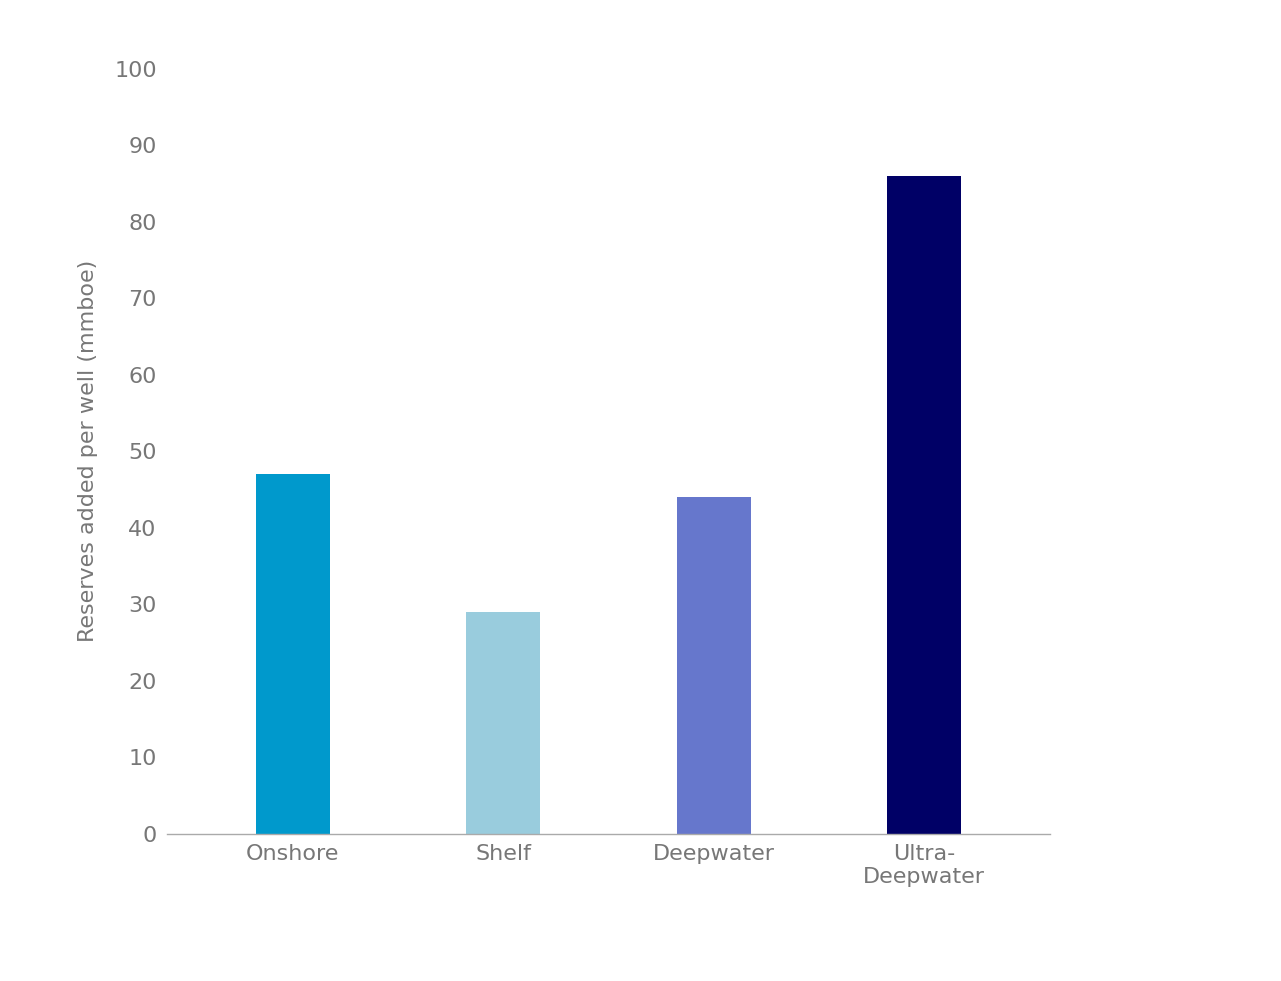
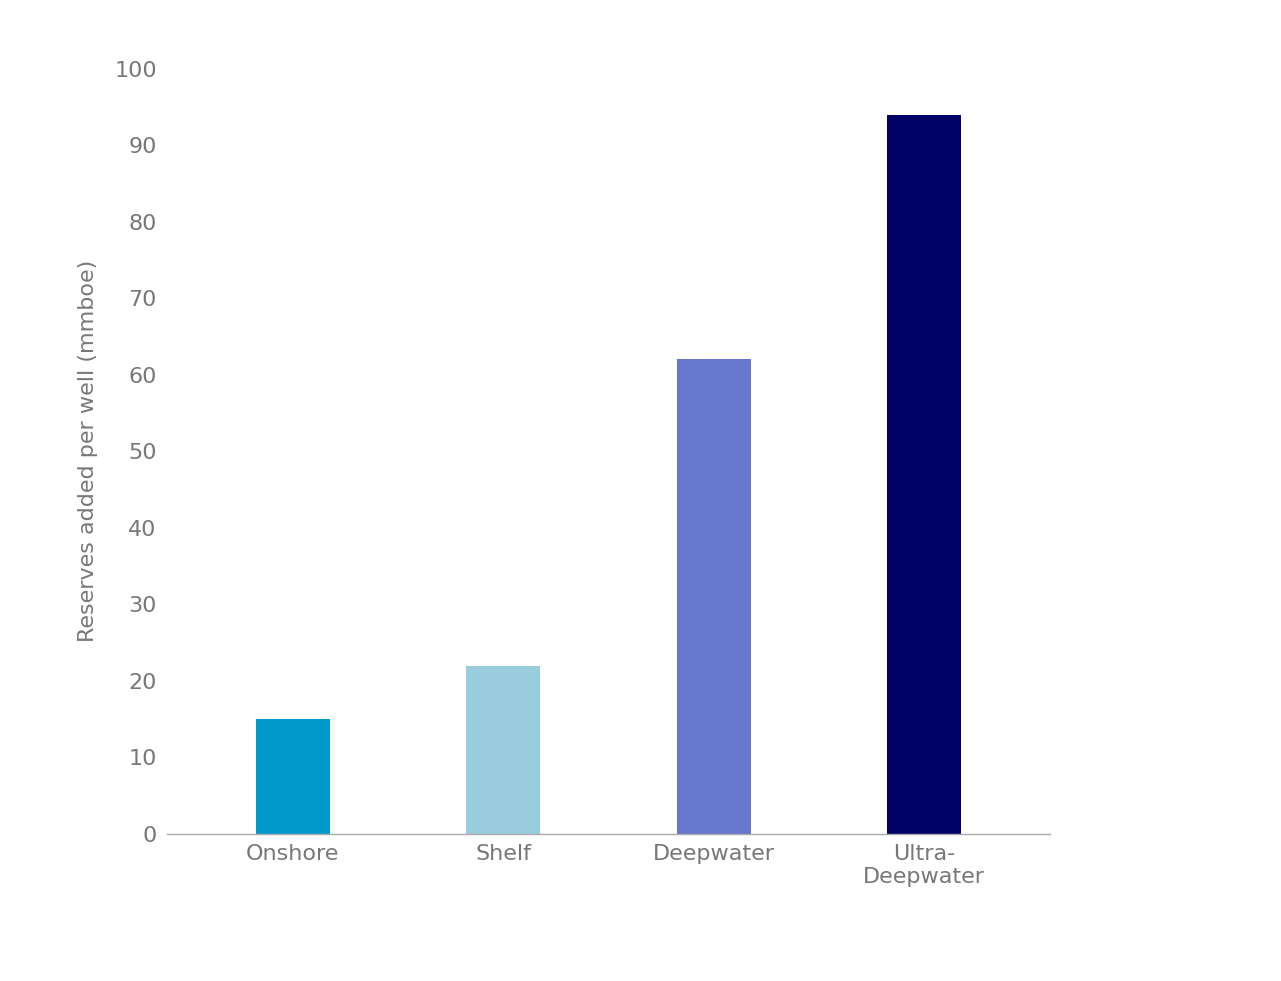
Onshore: 47 -> 15
Shelf: 29 -> 22
Deepwater: 44 -> 62
Ultra- Deepwater: 86 -> 94
